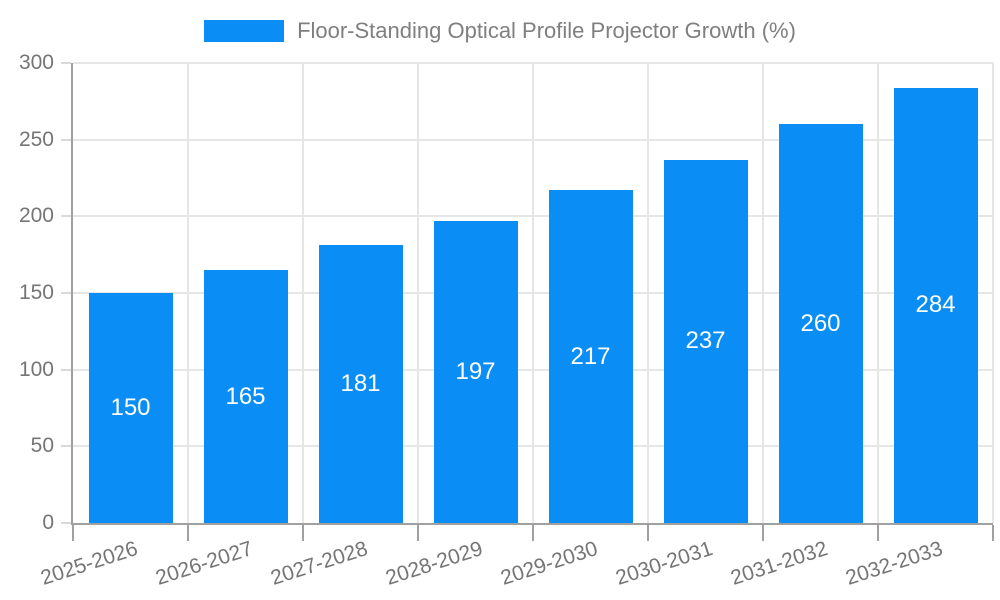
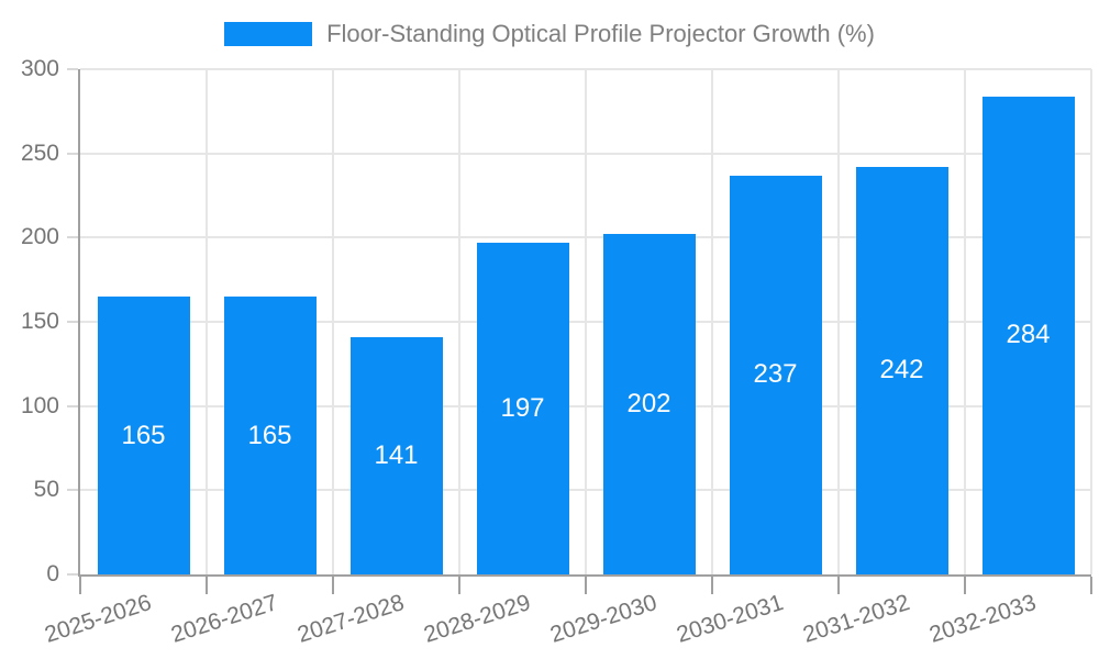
2025-2026: 150 -> 165
2027-2028: 181 -> 141
2029-2030: 217 -> 202
2031-2032: 260 -> 242
